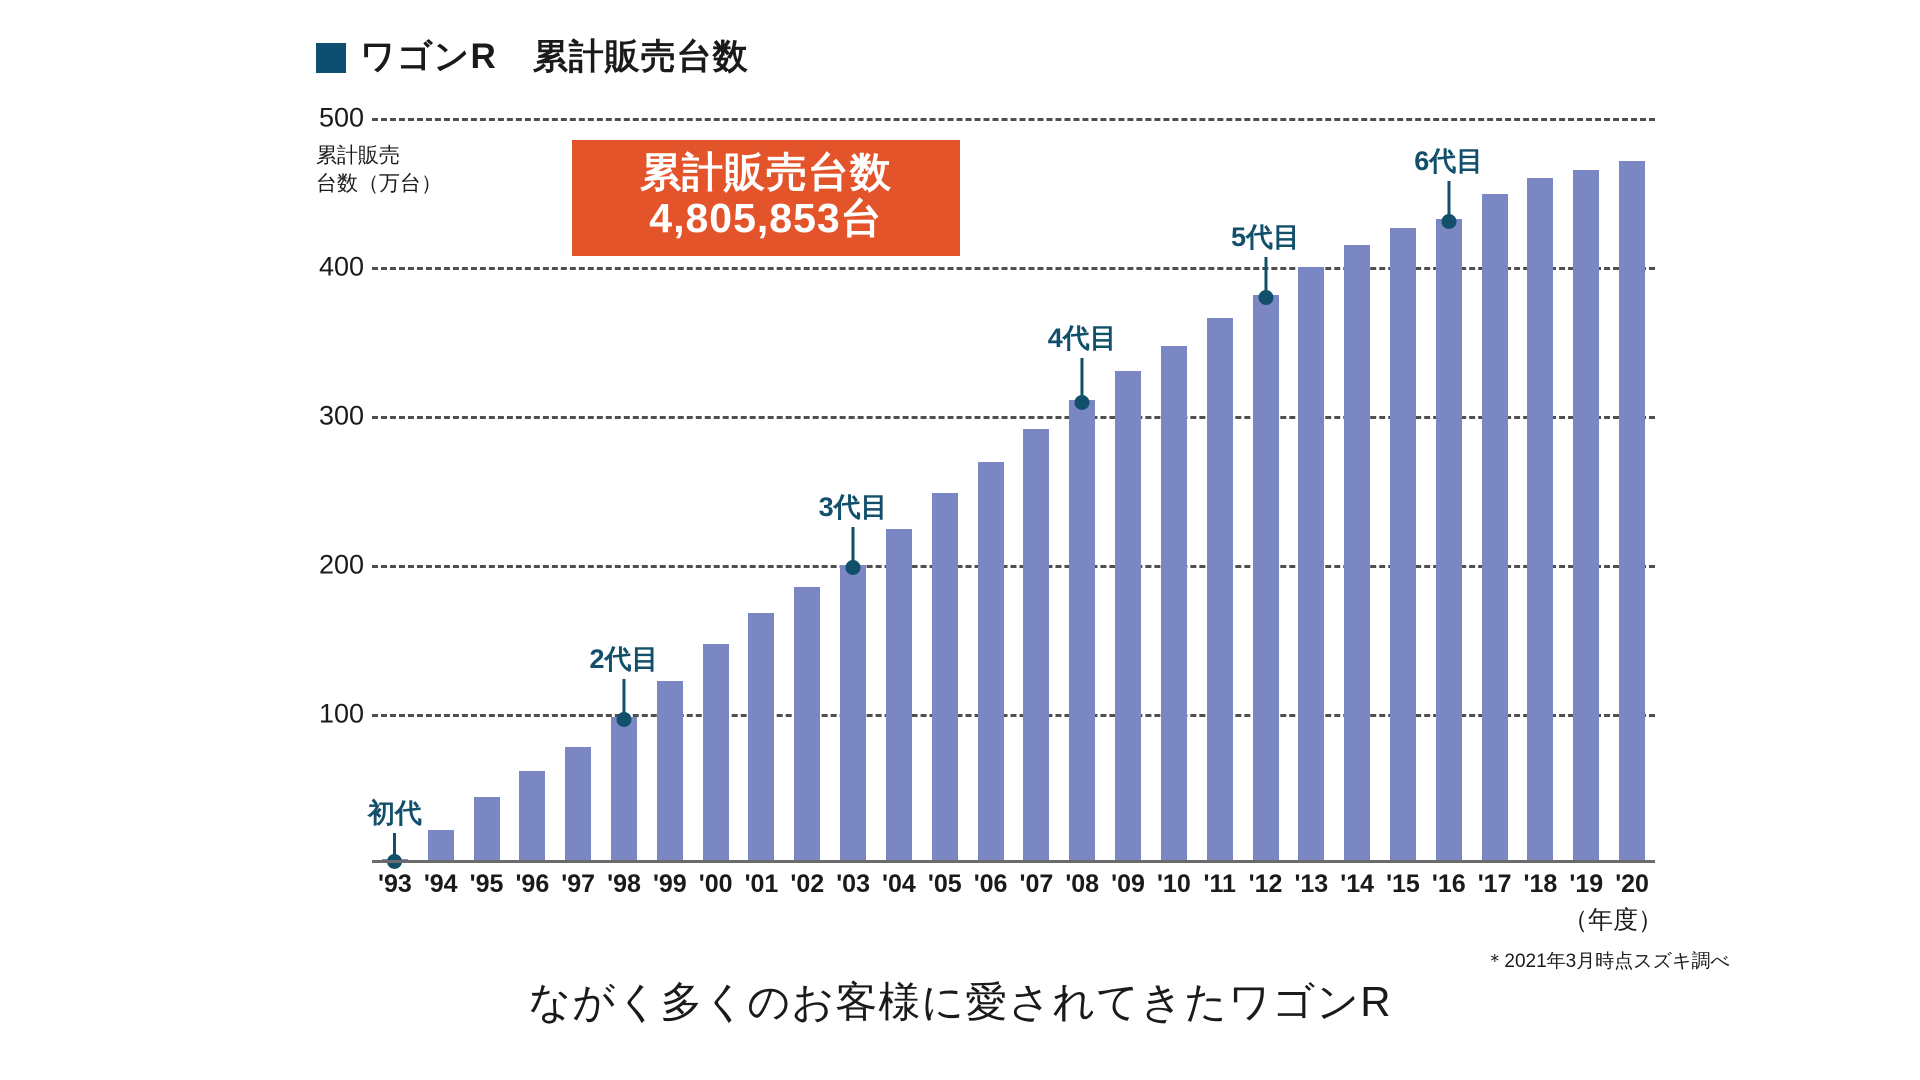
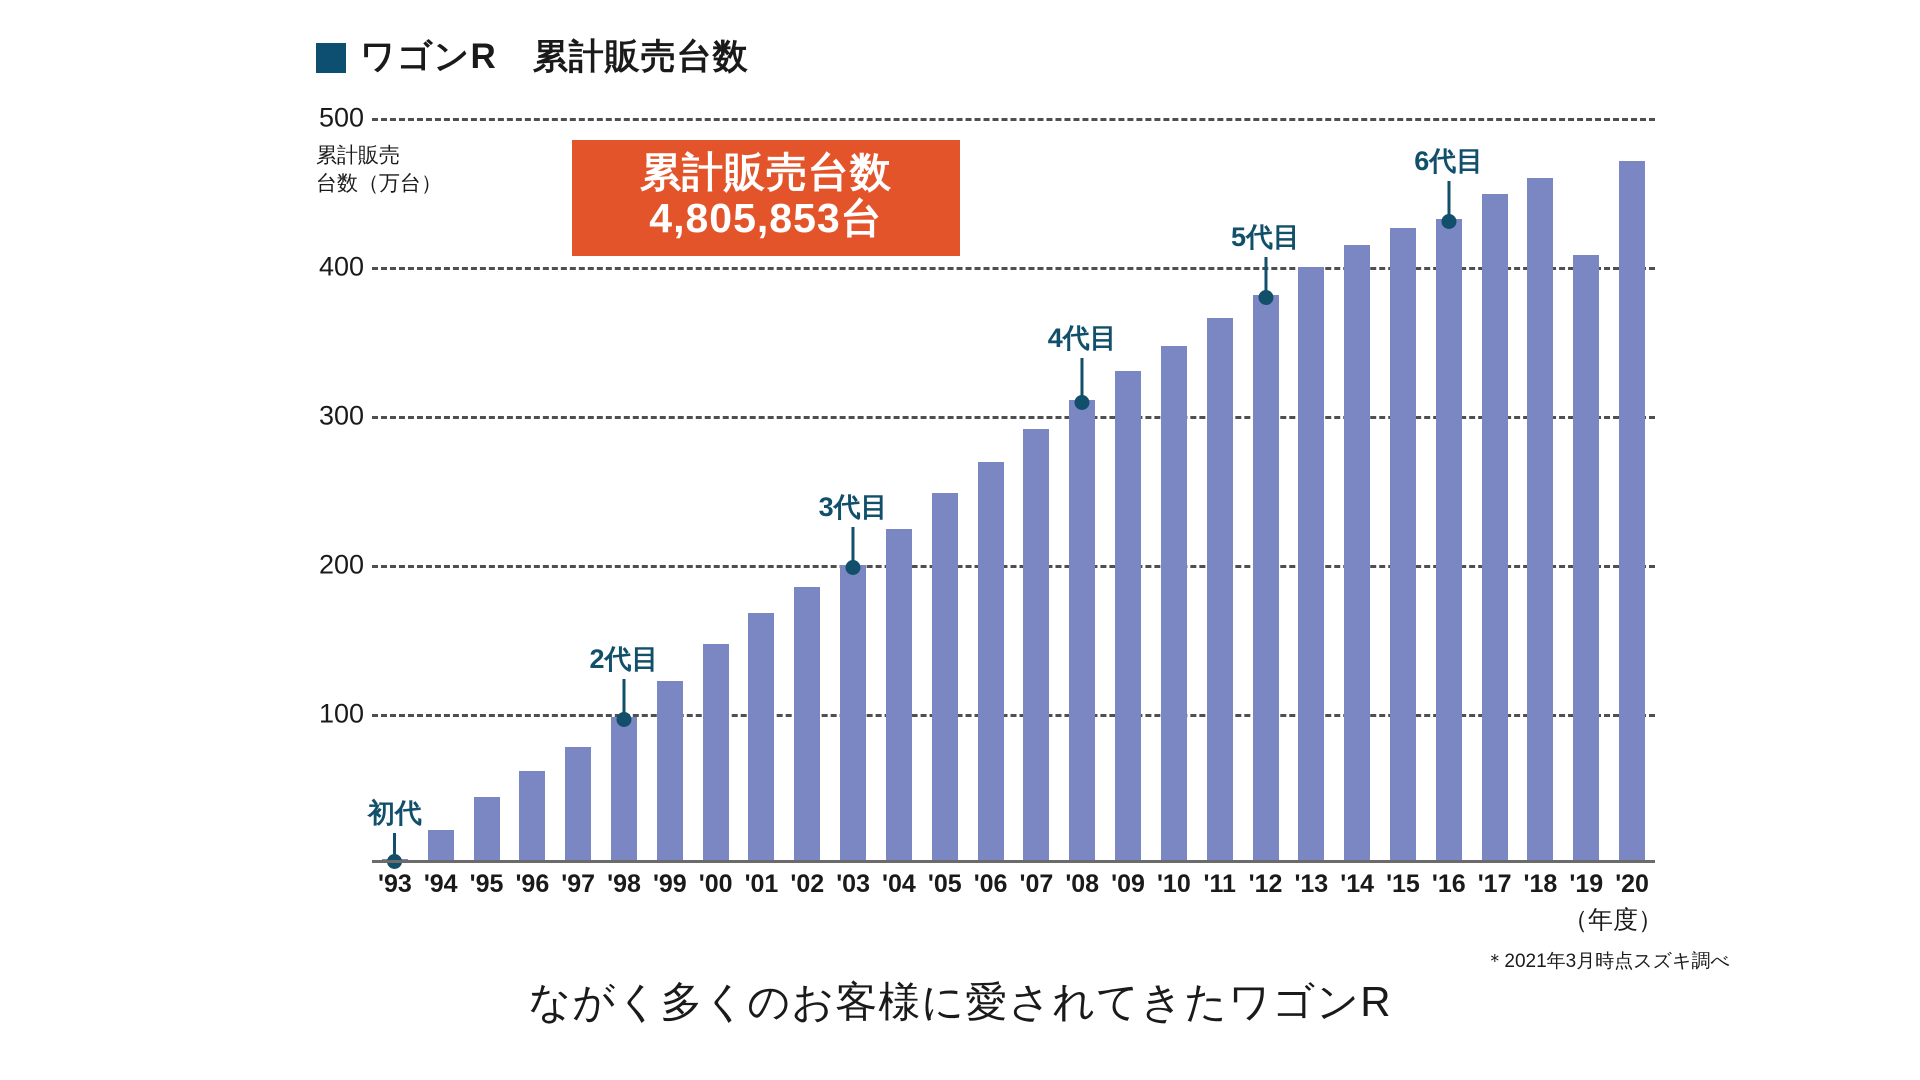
'19: 465 -> 408
